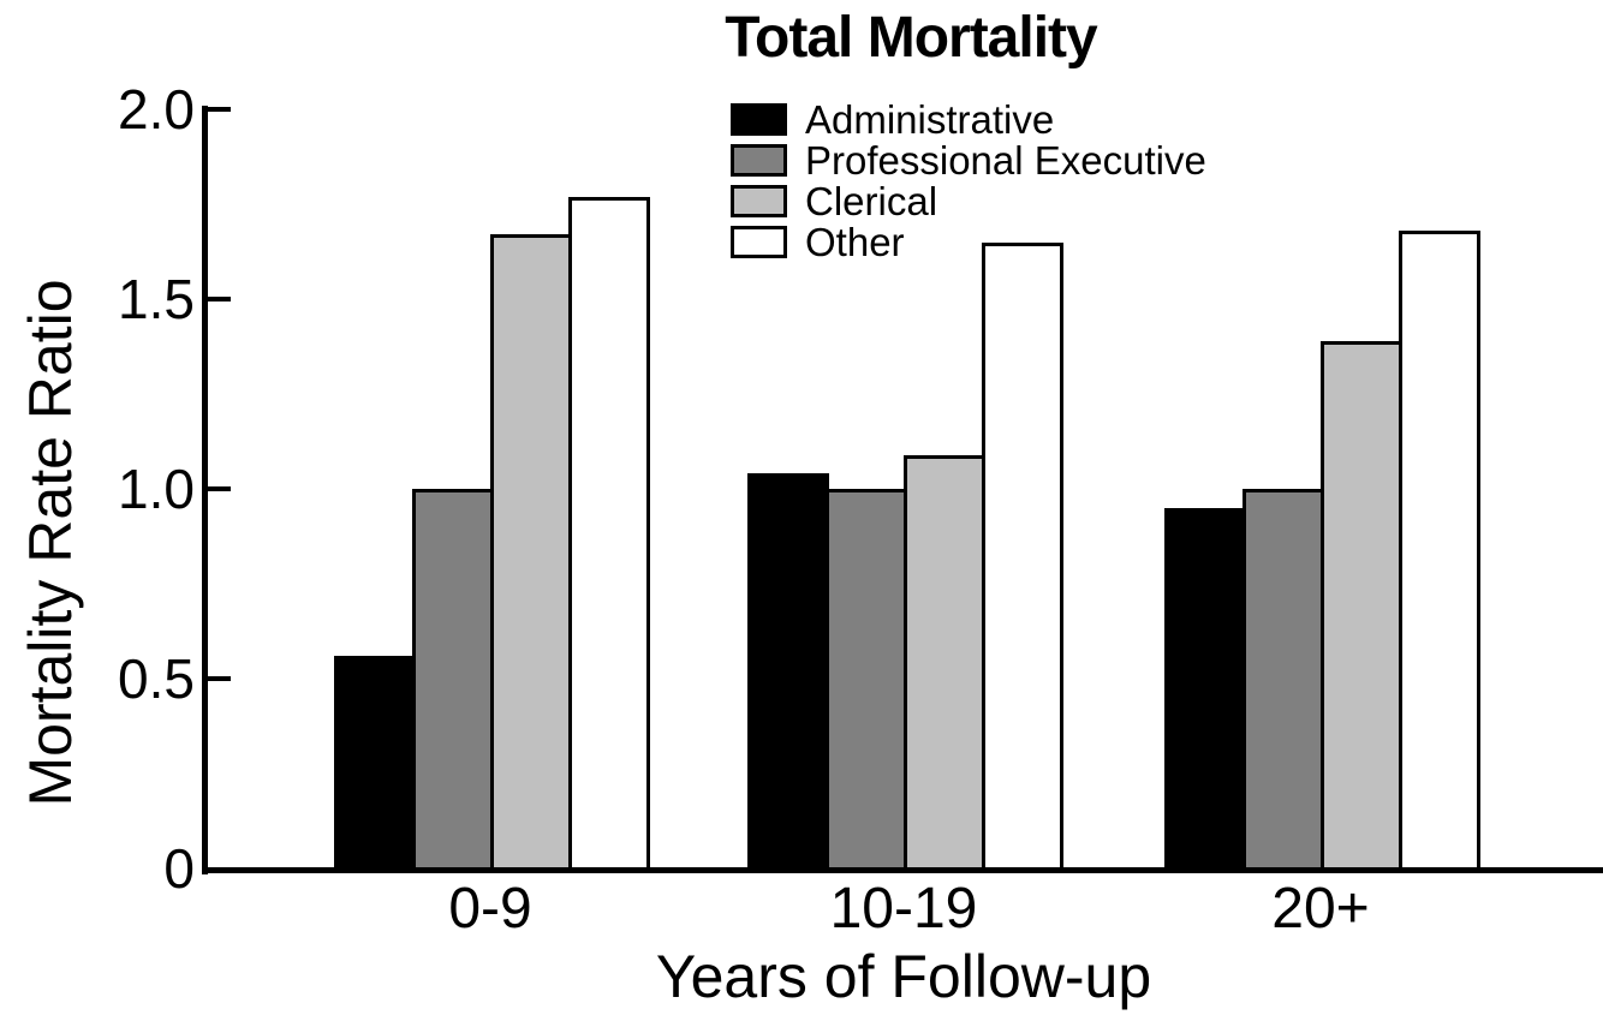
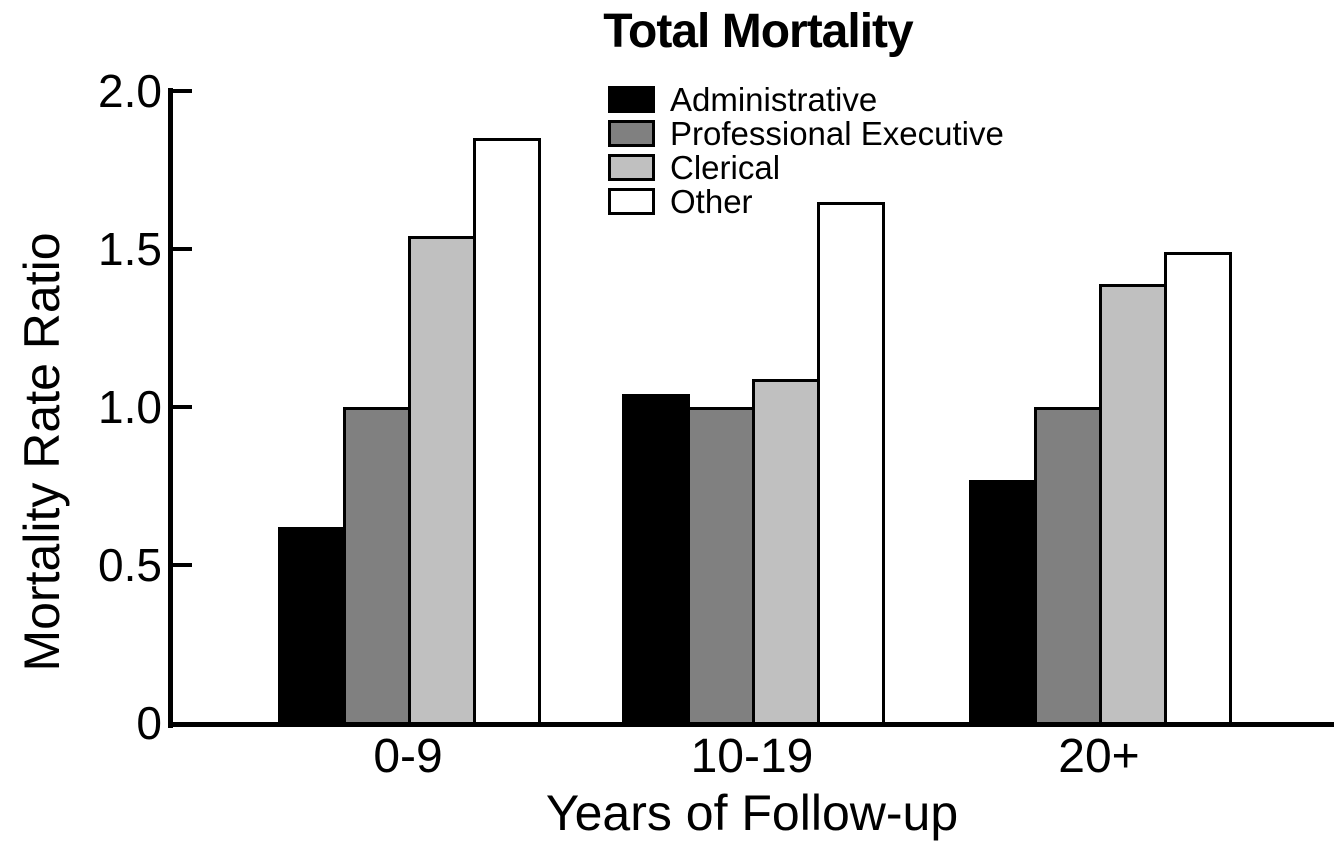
Administrative/0-9: 0.56 -> 0.62
Clerical/0-9: 1.67 -> 1.54
Other/0-9: 1.77 -> 1.85
Administrative/20+: 0.95 -> 0.77
Other/20+: 1.68 -> 1.49
